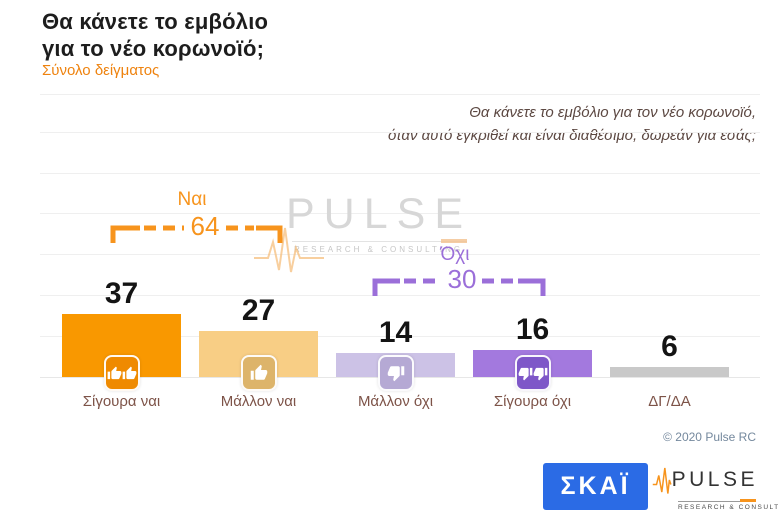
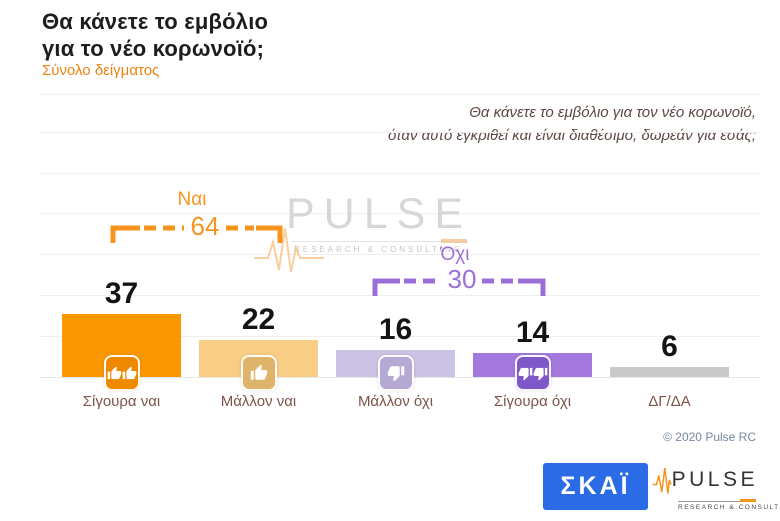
Μάλλον ναι: 27 -> 22
Μάλλον όχι: 14 -> 16
Σίγουρα όχι: 16 -> 14
